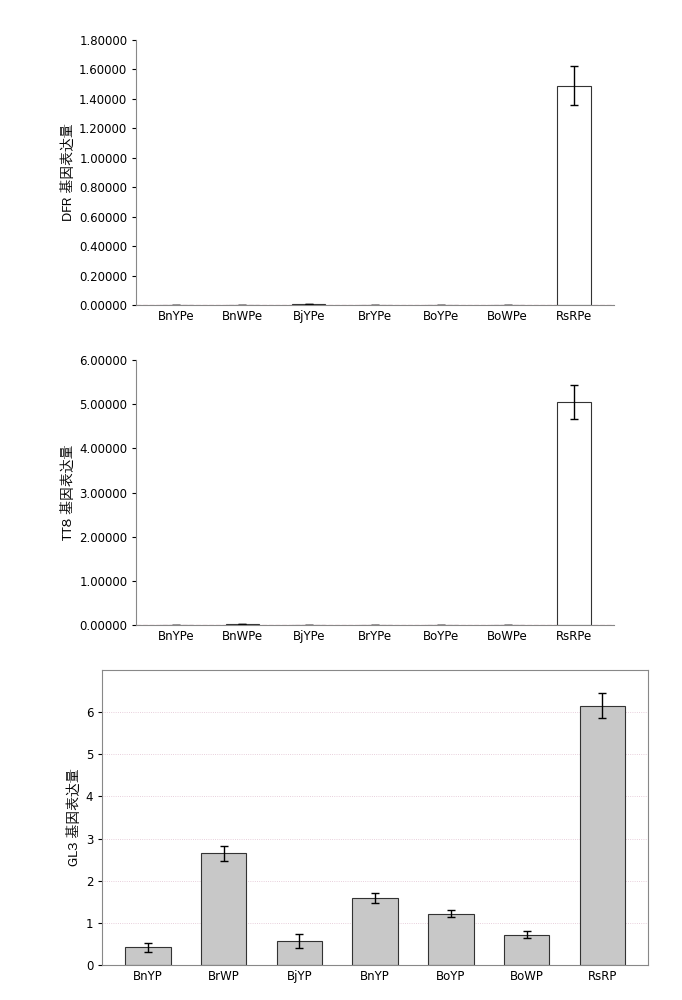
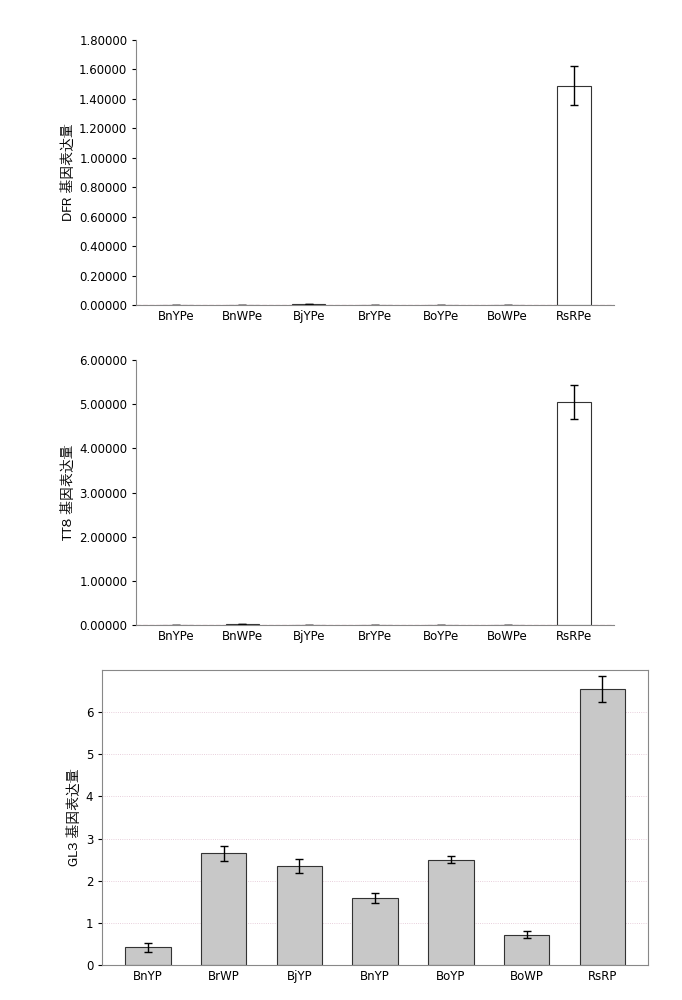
BjYP: 0.57 -> 2.35
BoYP: 1.22 -> 2.50
RsRP: 6.15 -> 6.55
